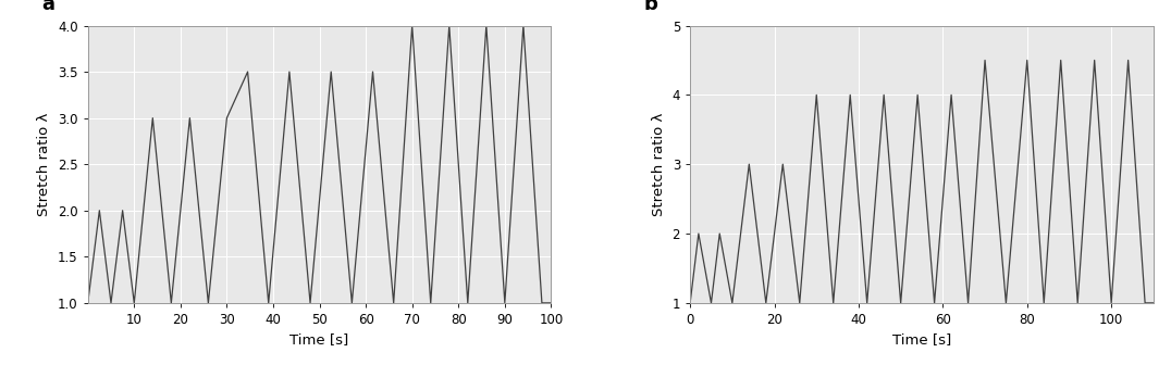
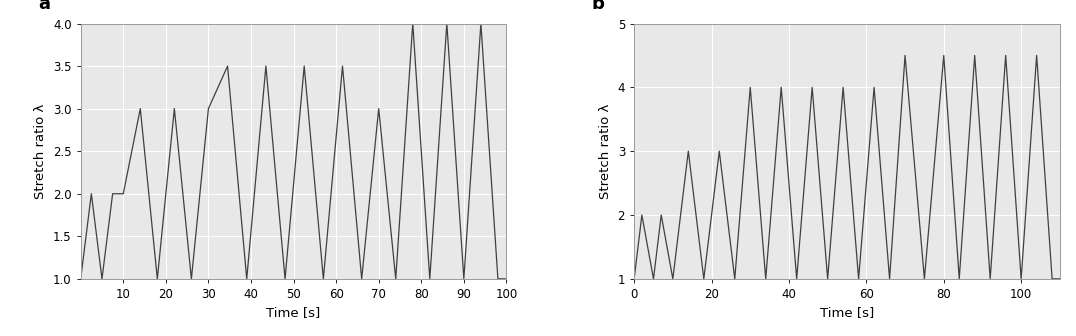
10: 1.0 -> 2.0
70: 4.0 -> 3.0
